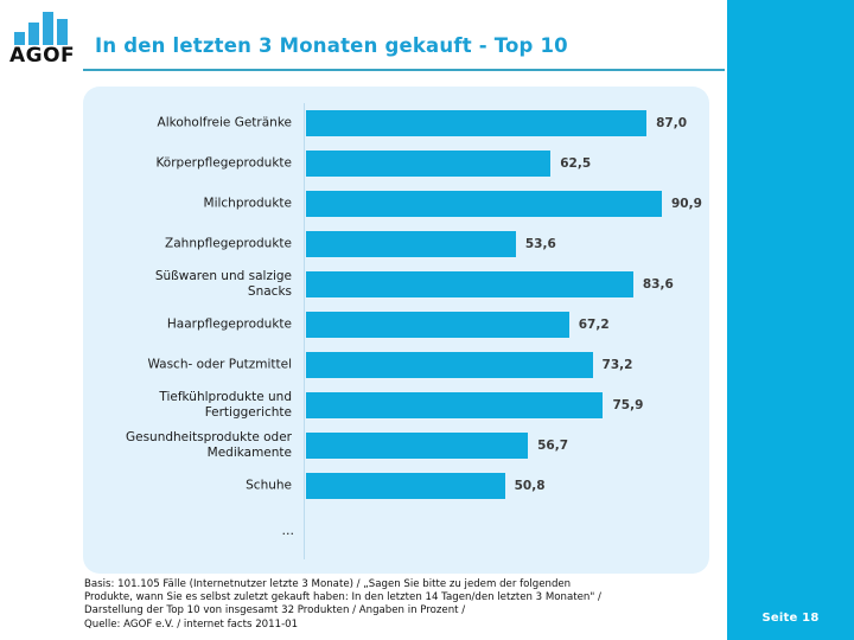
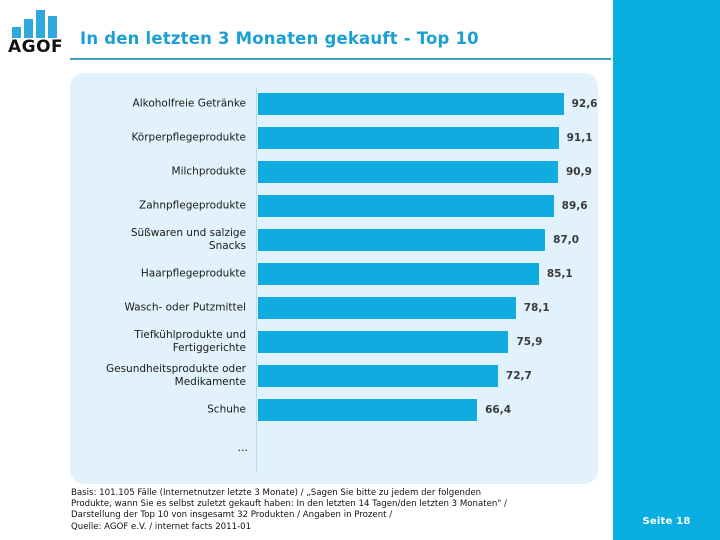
Alkoholfreie Getränke: 87,0 -> 92,6
Körperpflegeprodukte: 62,5 -> 91,1
Zahnpflegeprodukte: 53,6 -> 89,6
Süßwaren und salzige Snacks: 83,6 -> 87,0
Haarpflegeprodukte: 67,2 -> 85,1
Wasch- oder Putzmittel: 73,2 -> 78,1
Gesundheitsprodukte oder Medikamente: 56,7 -> 72,7
Schuhe: 50,8 -> 66,4
